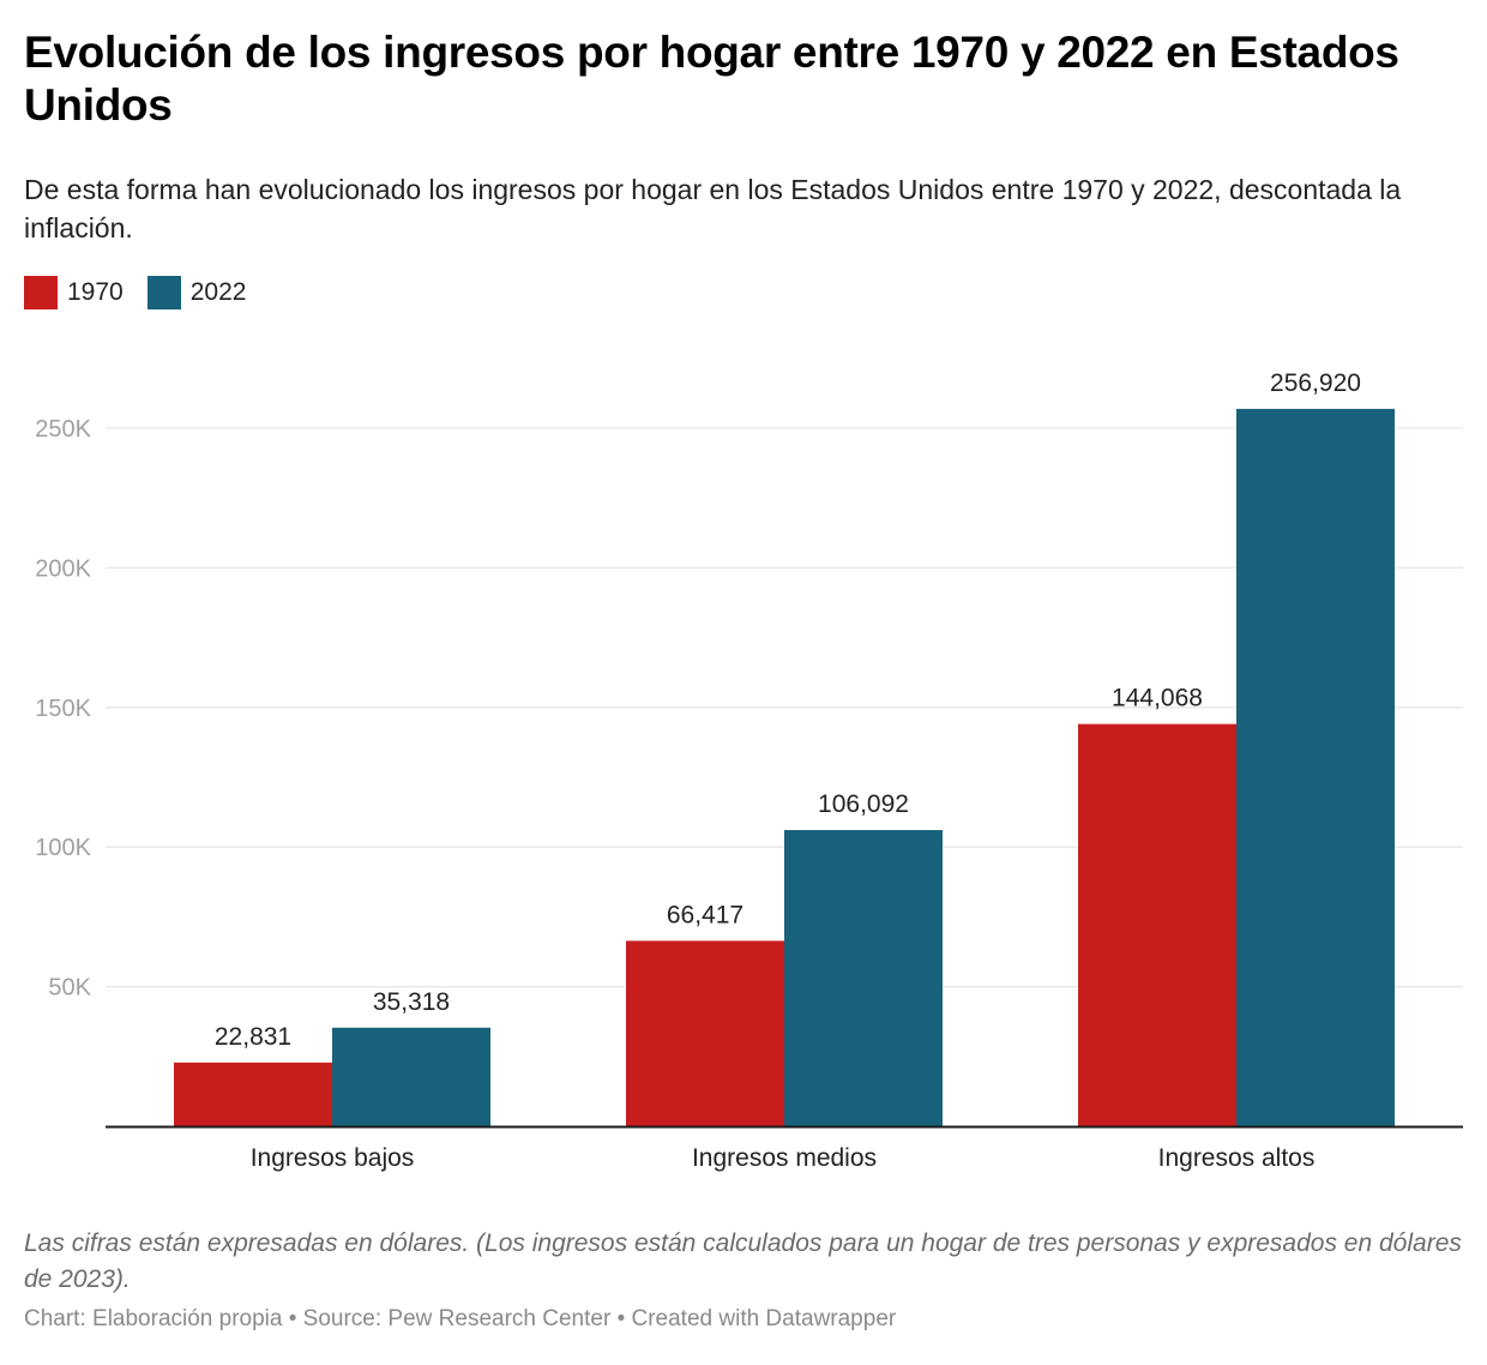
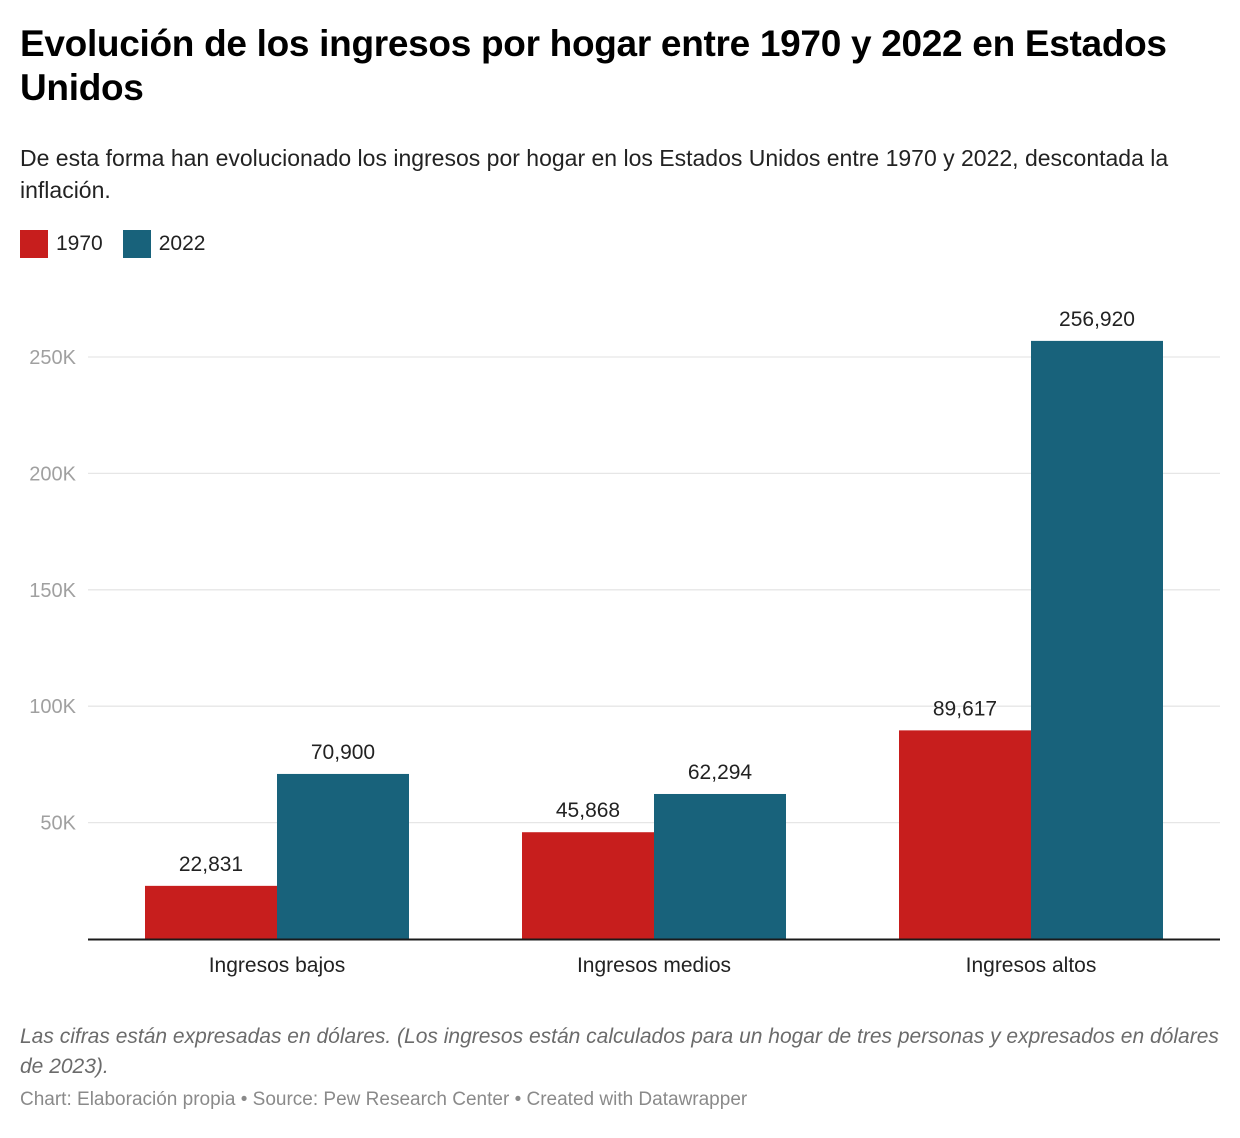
2022/Ingresos bajos: 35,318 -> 70,900
1970/Ingresos medios: 66,417 -> 45,868
2022/Ingresos medios: 106,092 -> 62,294
1970/Ingresos altos: 144,068 -> 89,617
